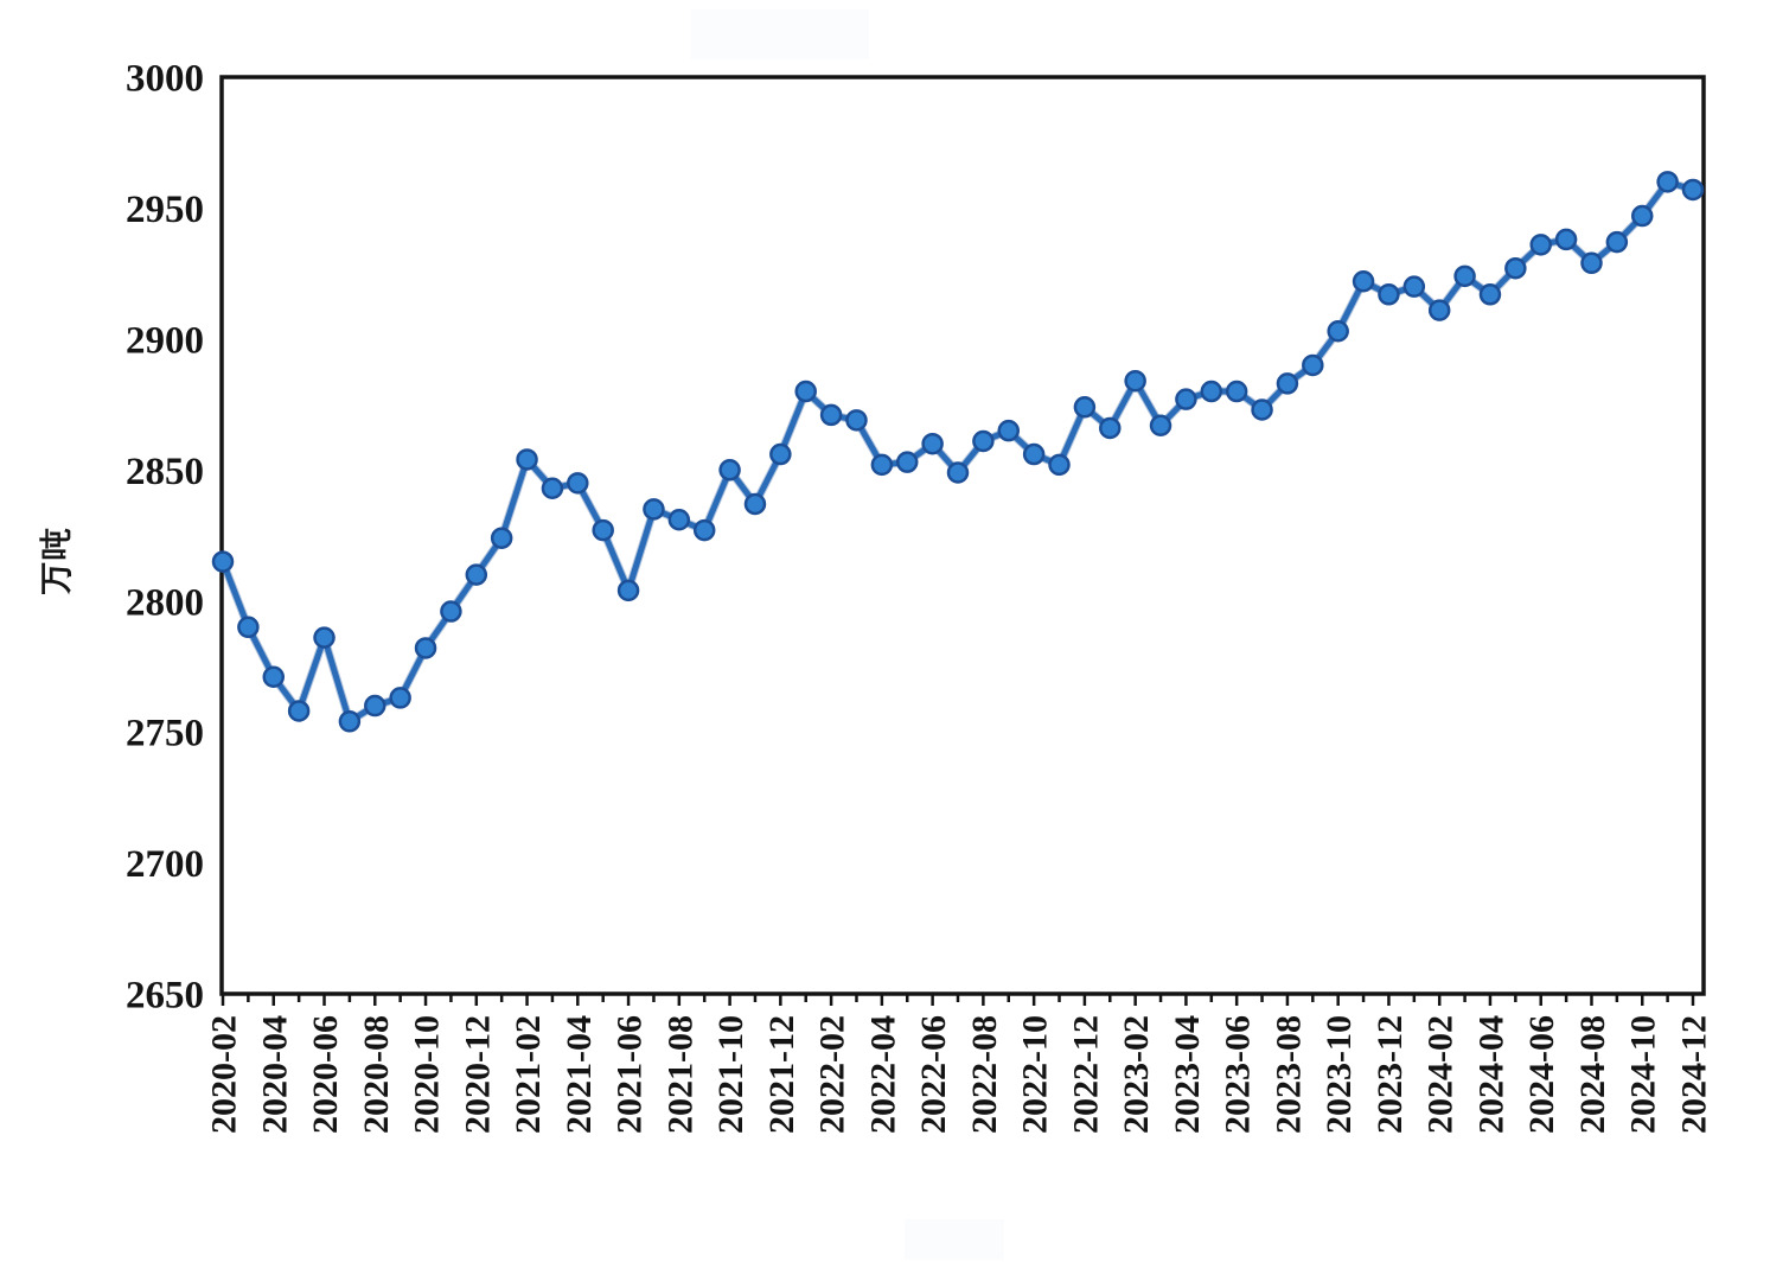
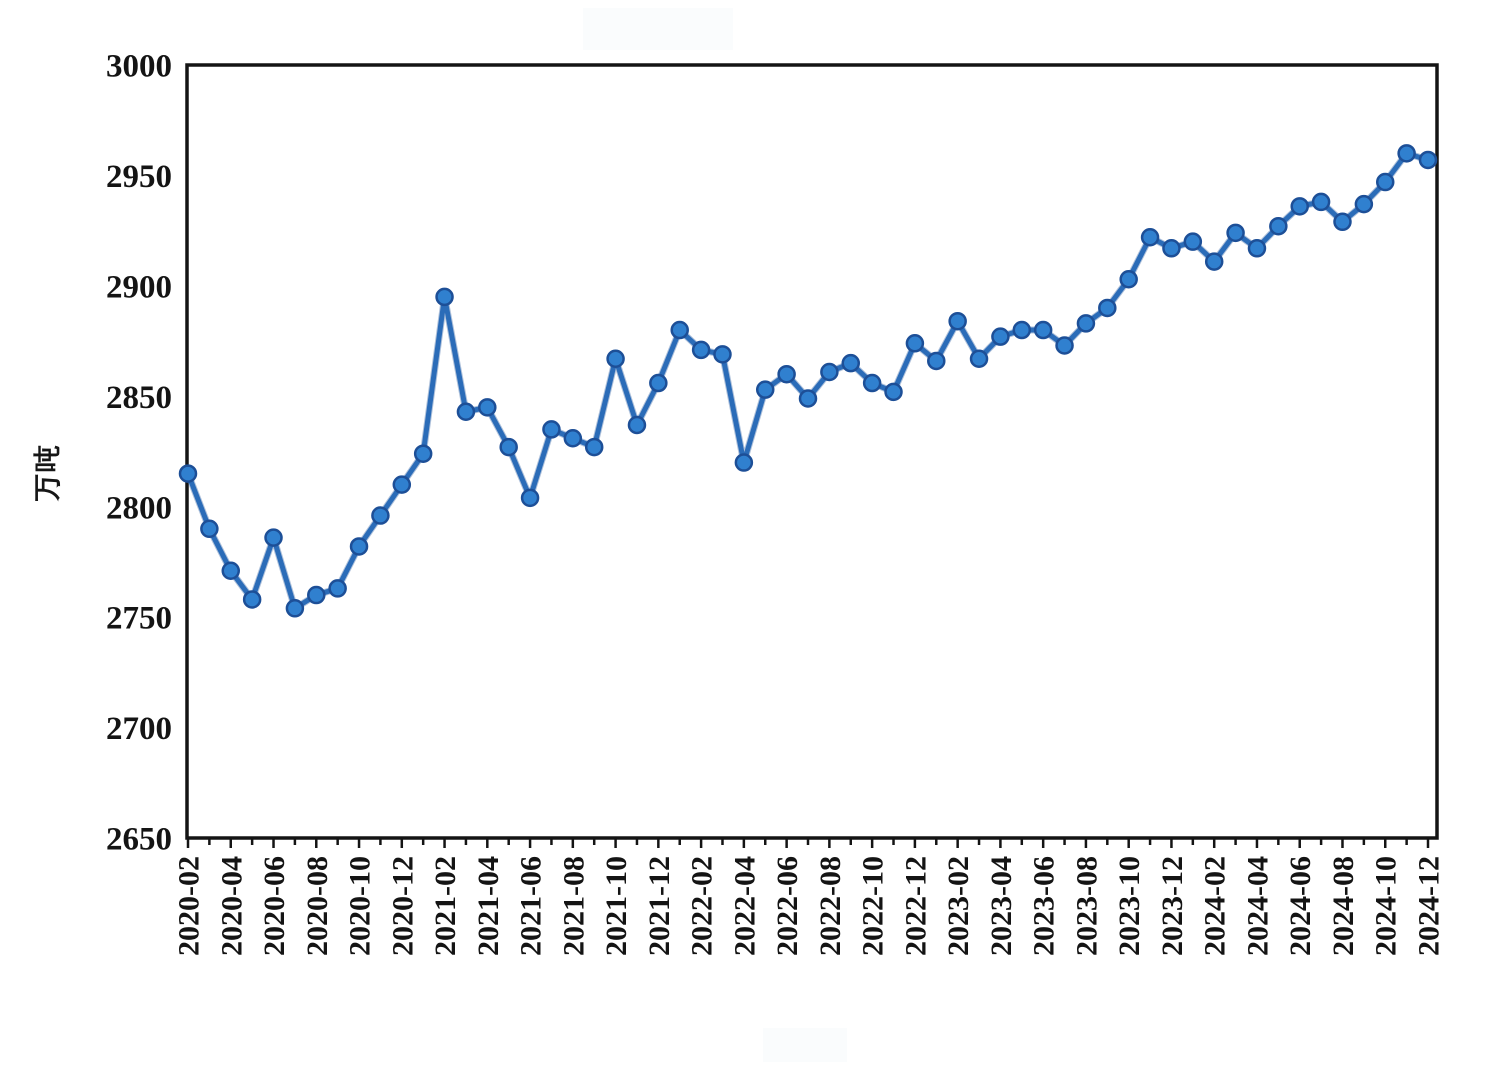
2021-02: 2854 -> 2895
2021-10: 2850 -> 2867
2022-04: 2852 -> 2820
